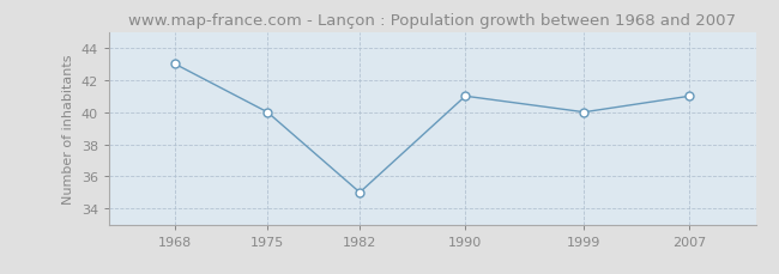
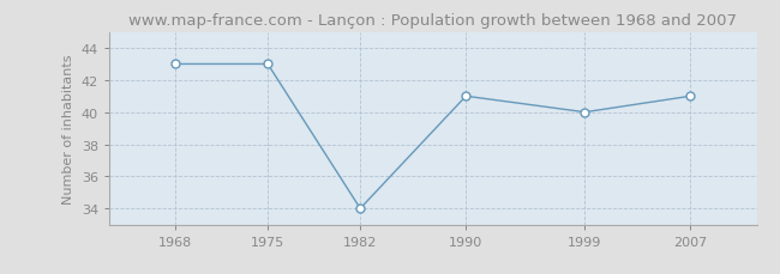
1975: 40 -> 43
1982: 35 -> 34
